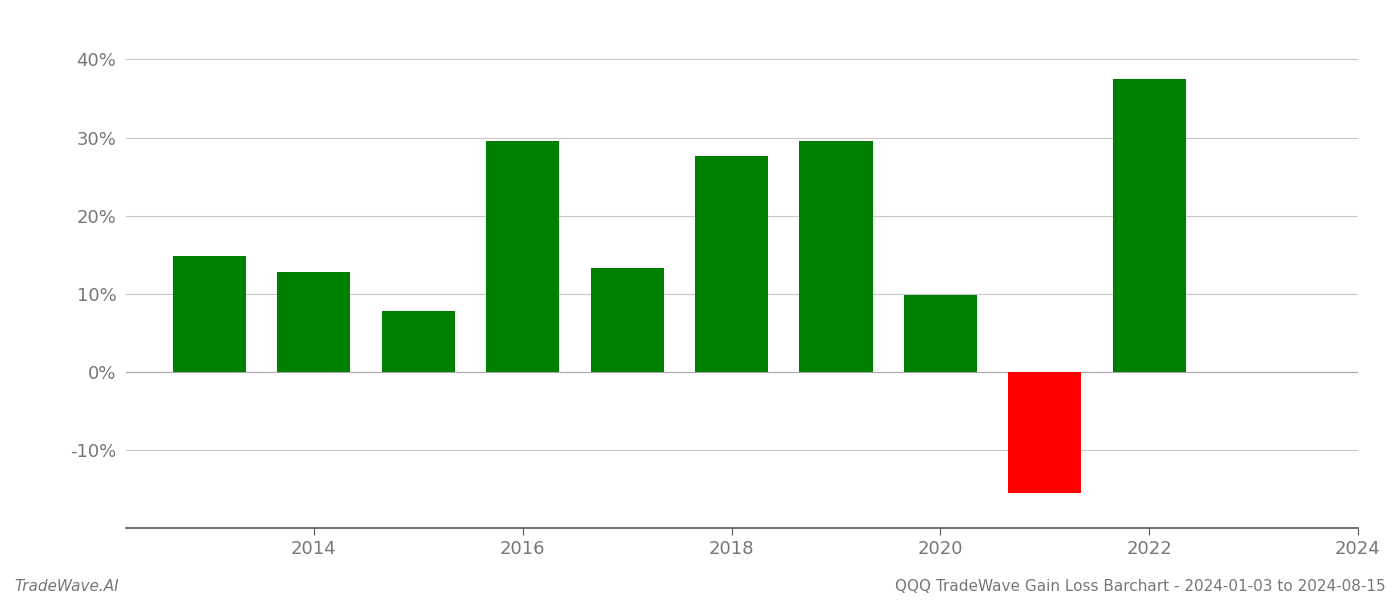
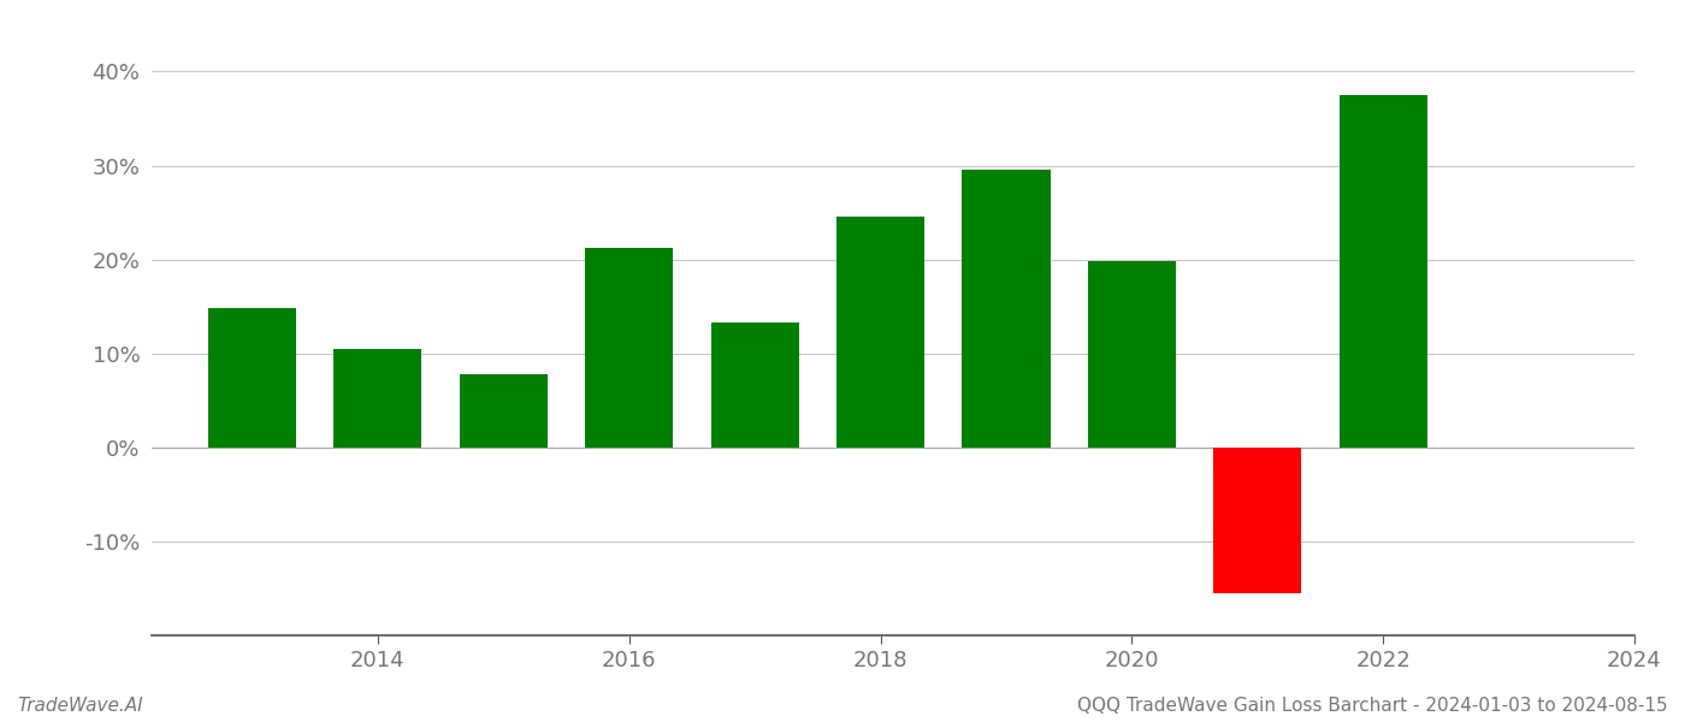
2014: 12.8% -> 10.5%
2016: 29.6% -> 21.2%
2018: 27.6% -> 24.5%
2020: 9.8% -> 19.8%
